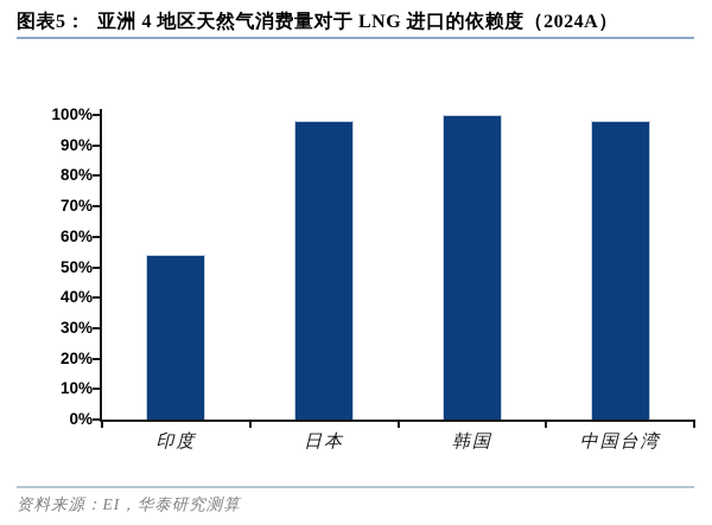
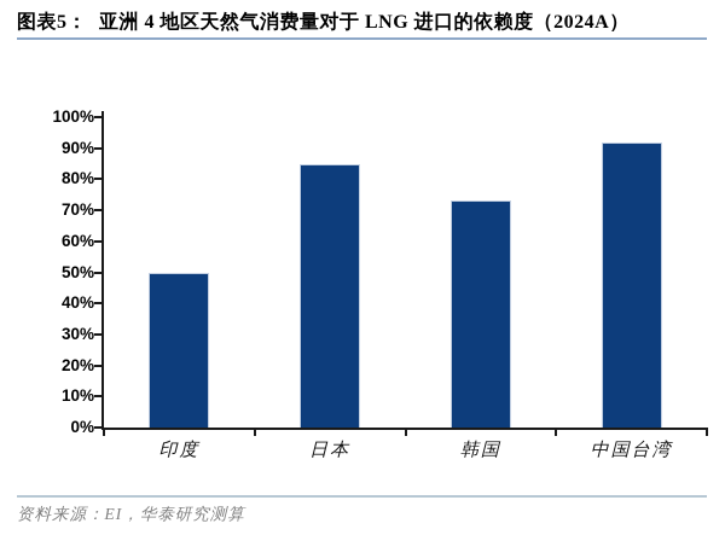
印度: 54% -> 50%
日本: 98% -> 85%
韩国: 100% -> 73%
中国台湾: 98% -> 92%
